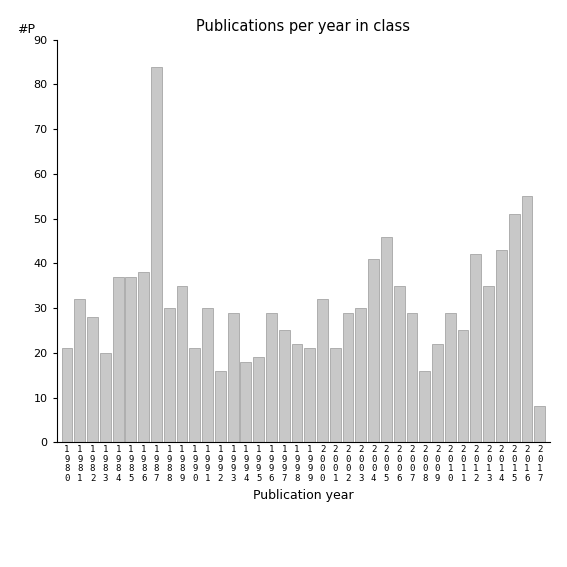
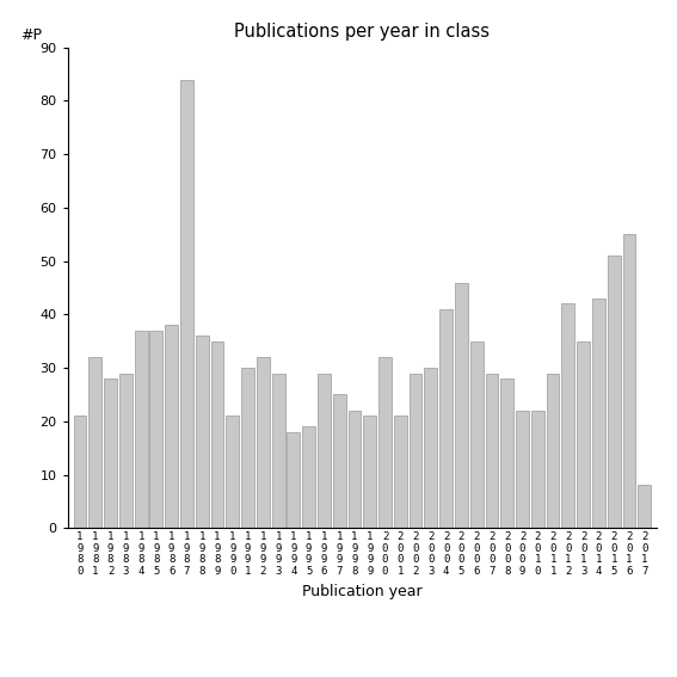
1 9 8 3: 20 -> 29
1 9 8 8: 30 -> 36
1 9 9 2: 16 -> 32
2 0 0 8: 16 -> 28
2 0 1 0: 29 -> 22
2 0 1 1: 25 -> 29
